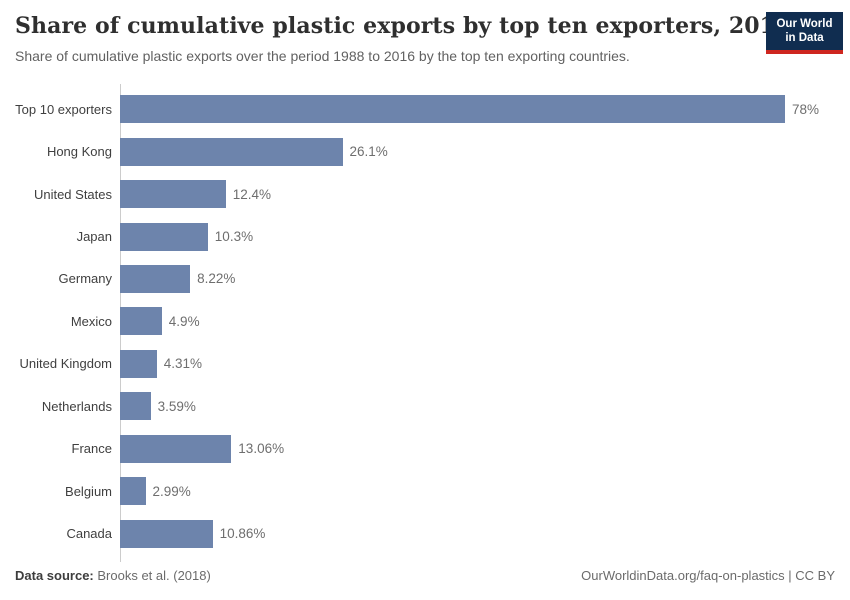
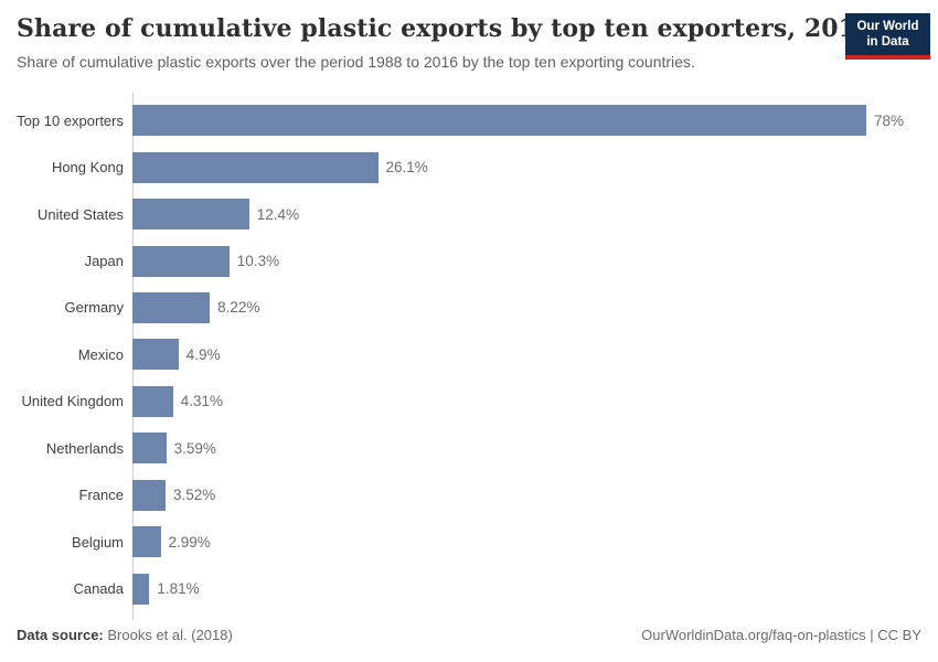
France: 13.06% -> 3.52%
Canada: 10.86% -> 1.81%
